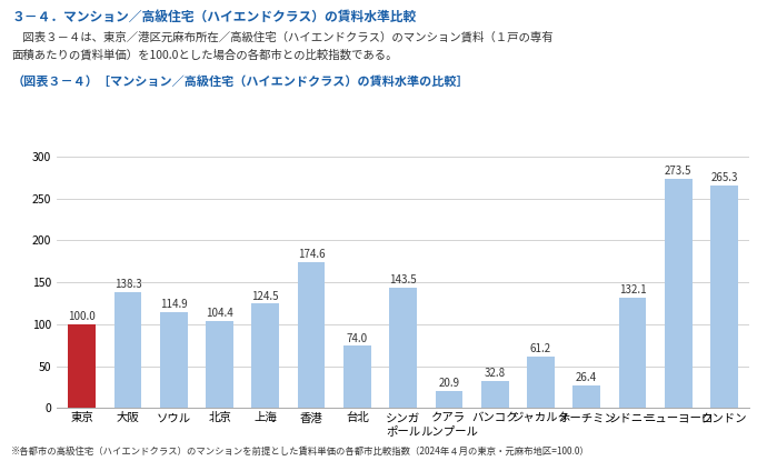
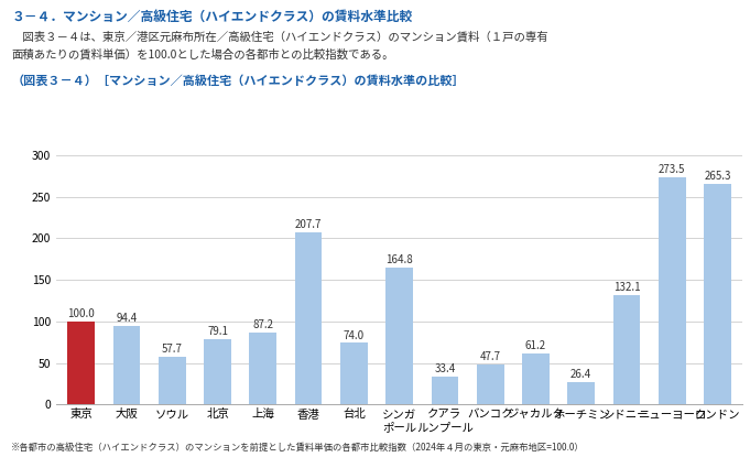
大阪: 138.3 -> 94.4
ソウル: 114.9 -> 57.7
北京: 104.4 -> 79.1
上海: 124.5 -> 87.2
香港: 174.6 -> 207.7
シンガ ポール: 143.5 -> 164.8
クアラ ルンプール: 20.9 -> 33.4
バンコク: 32.8 -> 47.7
